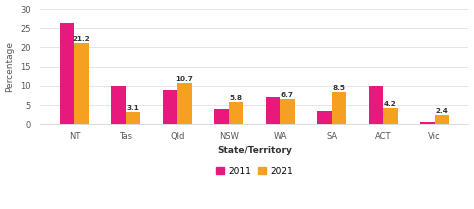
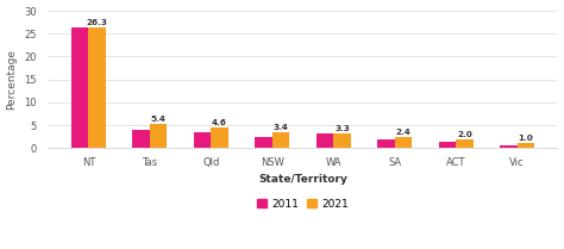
2021/NT: 21.2 -> 26.3
2011/Tas: 10.0 -> 3.9
2021/Tas: 3.1 -> 5.4
2011/Qld: 9.0 -> 3.5
2021/Qld: 10.7 -> 4.6
2011/NSW: 4.0 -> 2.5
2021/NSW: 5.8 -> 3.4
2011/WA: 7.0 -> 3.1
2021/WA: 6.7 -> 3.3
2011/SA: 3.5 -> 1.9
2021/SA: 8.5 -> 2.4
2011/ACT: 10.0 -> 1.4
2021/ACT: 4.2 -> 2.0
2021/Vic: 2.4 -> 1.0
